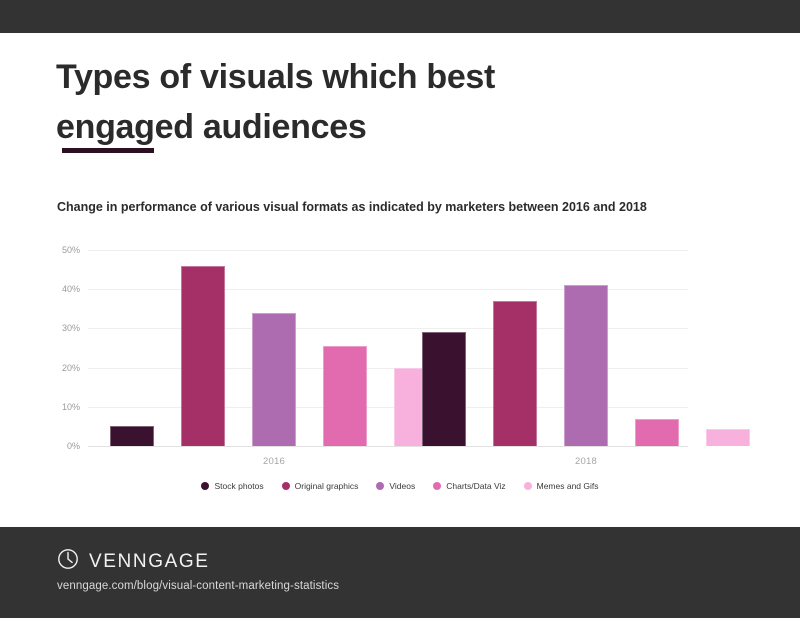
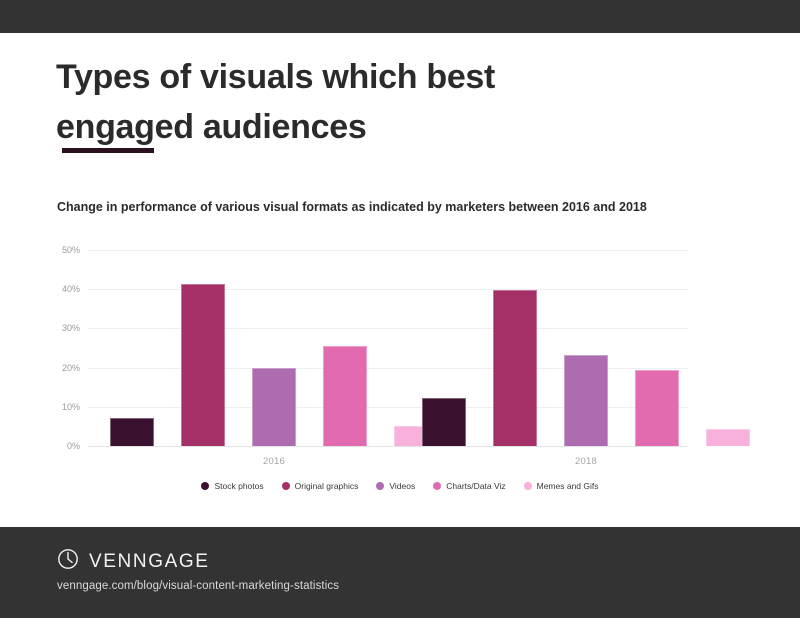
Stock photos/2016: 5% -> 7%
Original graphics/2016: 46% -> 41%
Videos/2016: 34% -> 20%
Memes and Gifs/2016: 20% -> 5%
Stock photos/2018: 29% -> 12%
Original graphics/2018: 37% -> 40%
Videos/2018: 41% -> 23%
Charts/Data Viz/2018: 7% -> 20%
